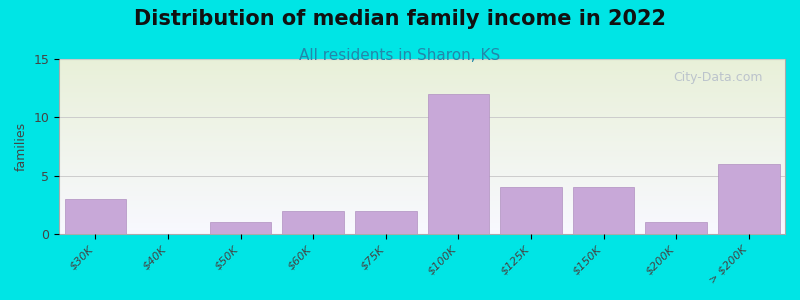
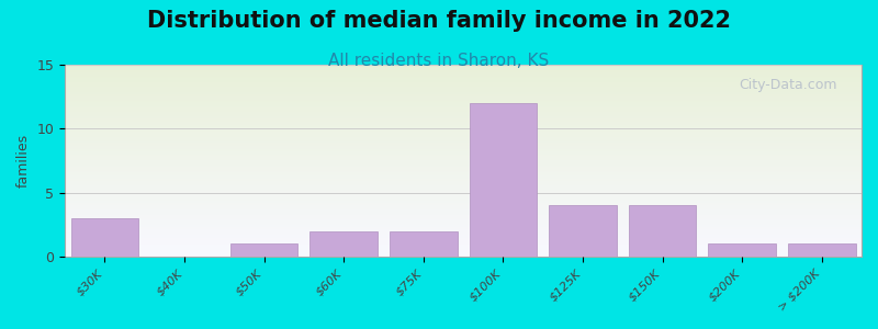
> $200K: 6 -> 1
